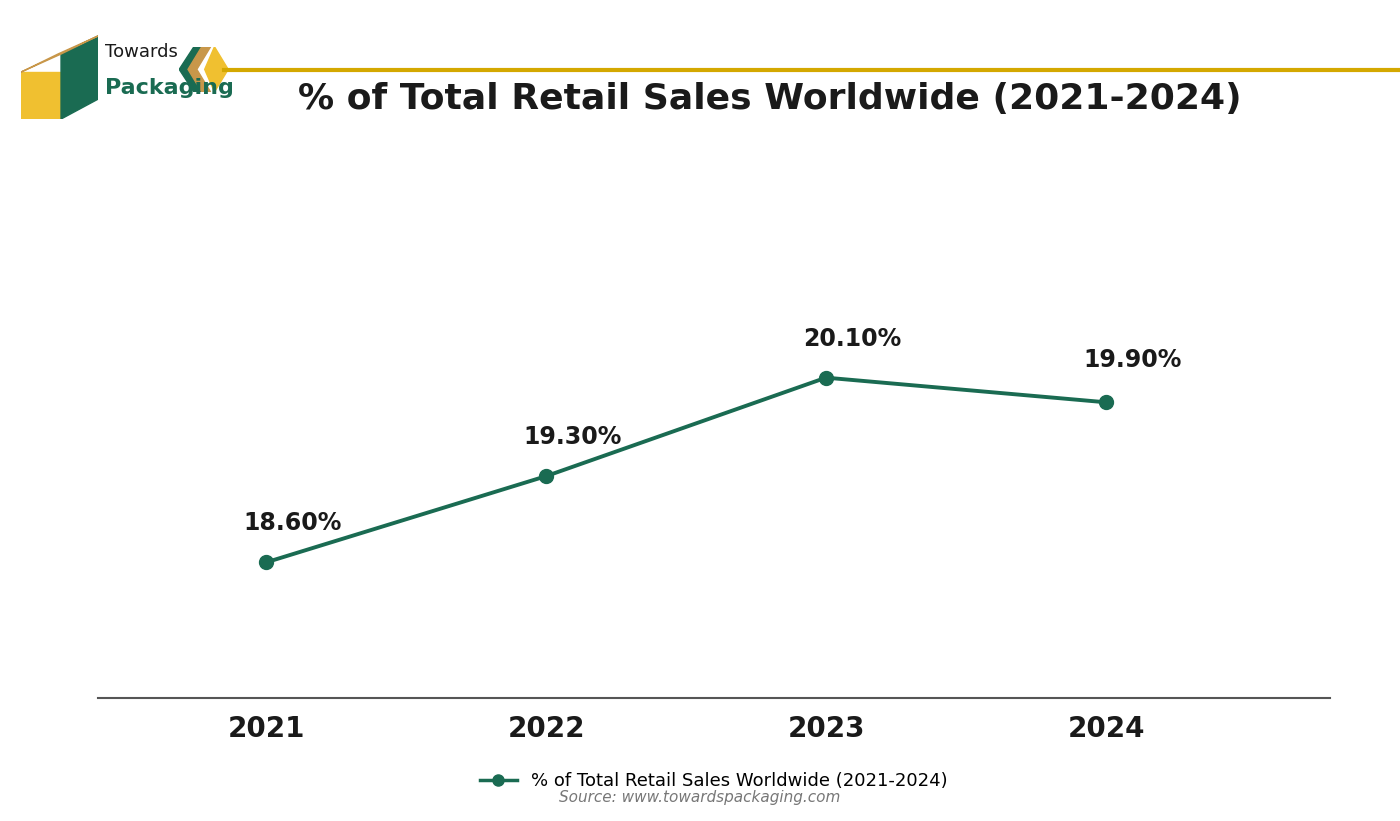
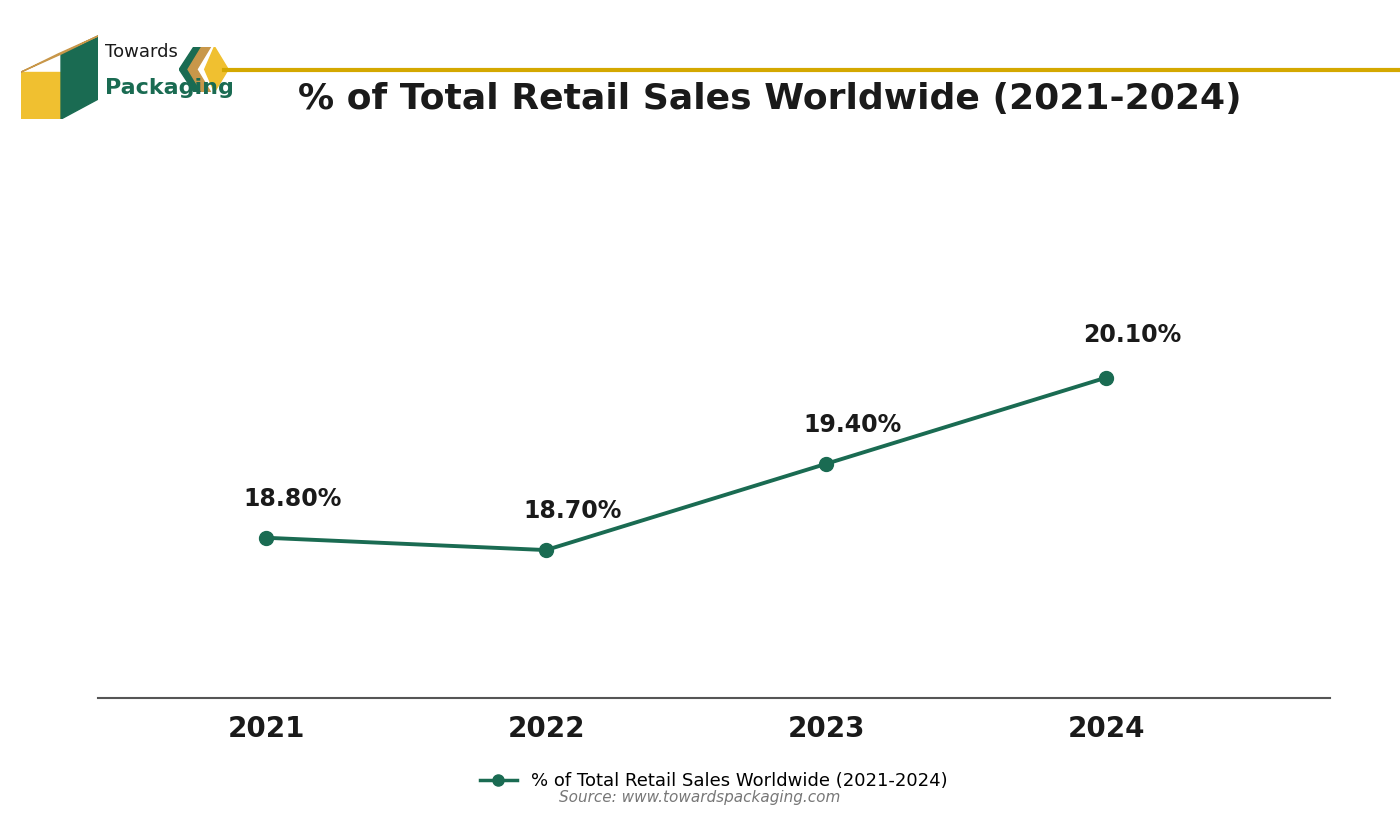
2021: 18.60% -> 18.80%
2022: 19.30% -> 18.70%
2023: 20.10% -> 19.40%
2024: 19.90% -> 20.10%
